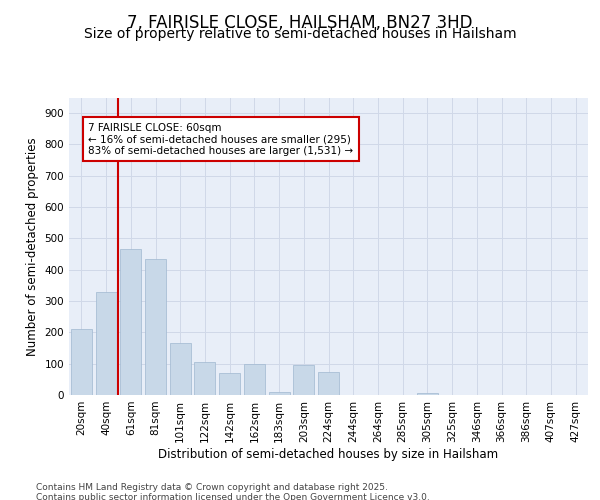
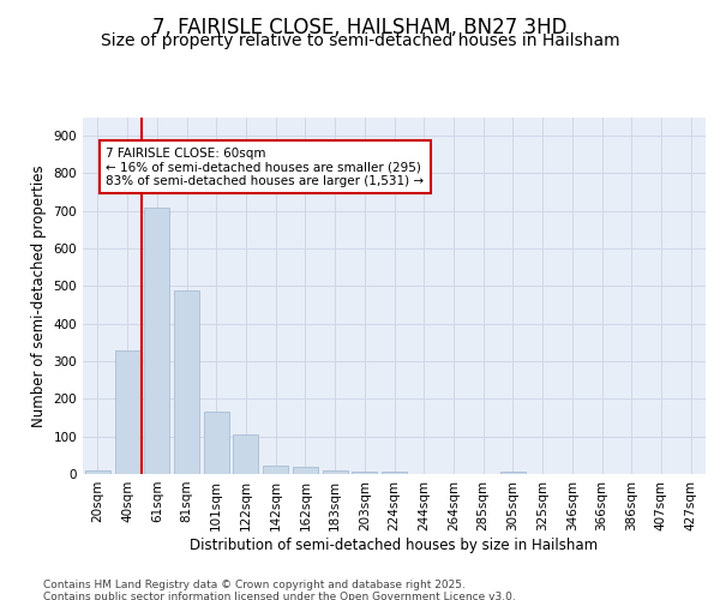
20sqm: 210 -> 10
61sqm: 465 -> 710
81sqm: 435 -> 490
142sqm: 70 -> 22
162sqm: 100 -> 18
203sqm: 95 -> 5
224sqm: 75 -> 5
